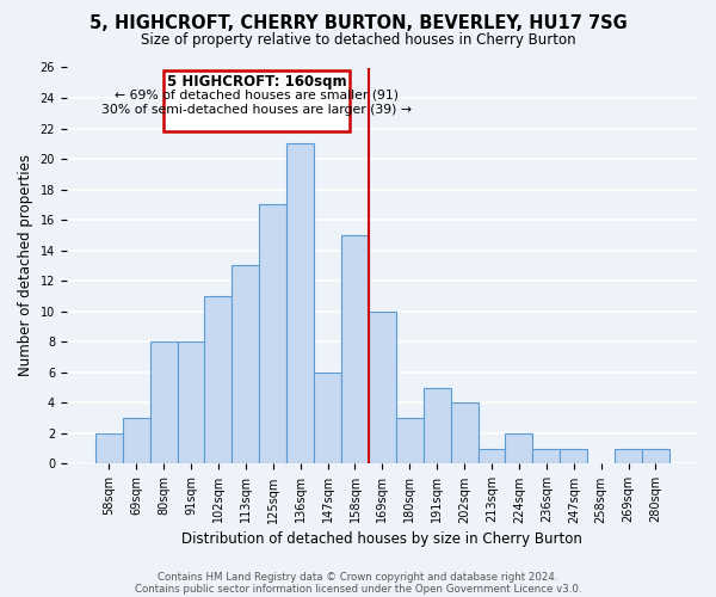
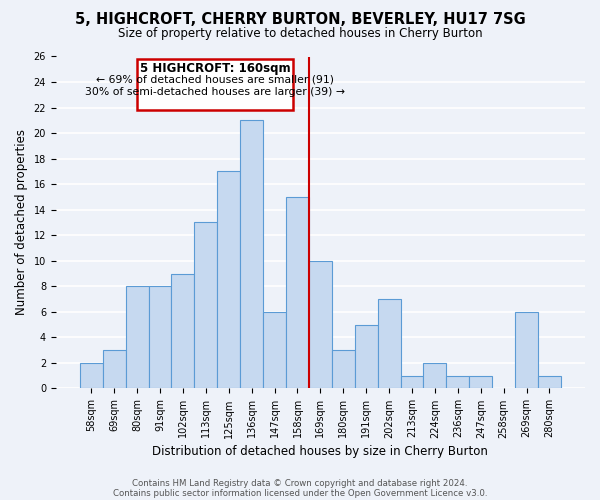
102sqm: 11 -> 9
202sqm: 4 -> 7
269sqm: 1 -> 6
